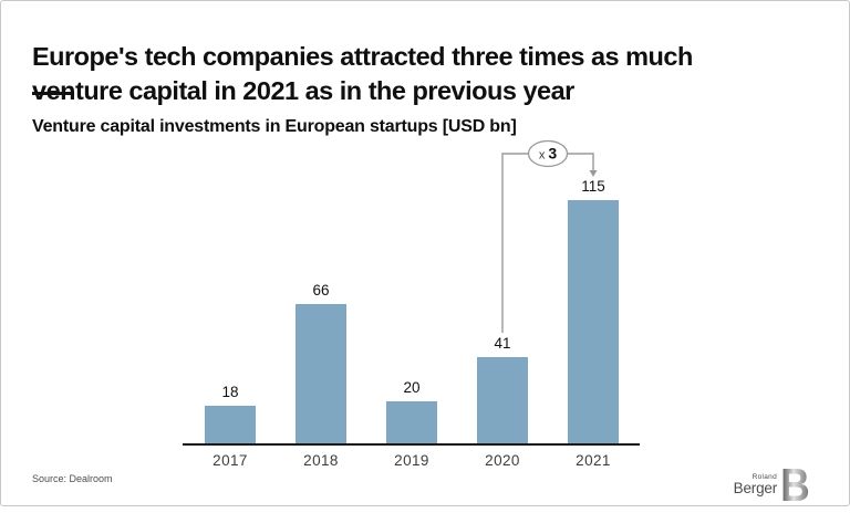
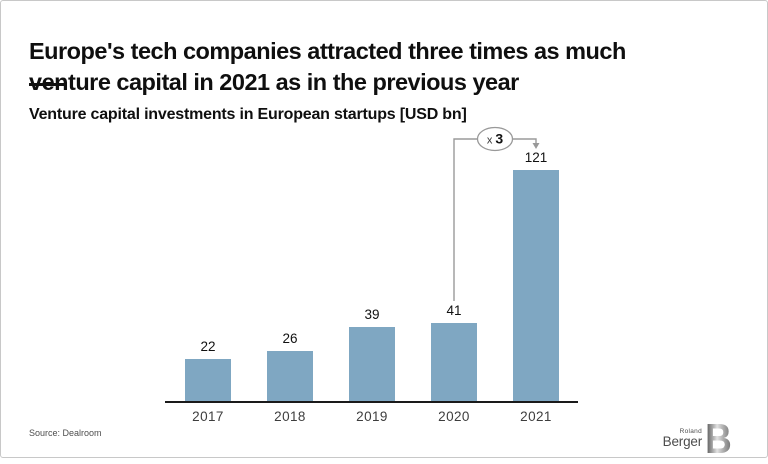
2017: 18 -> 22
2018: 66 -> 26
2019: 20 -> 39
2021: 115 -> 121
